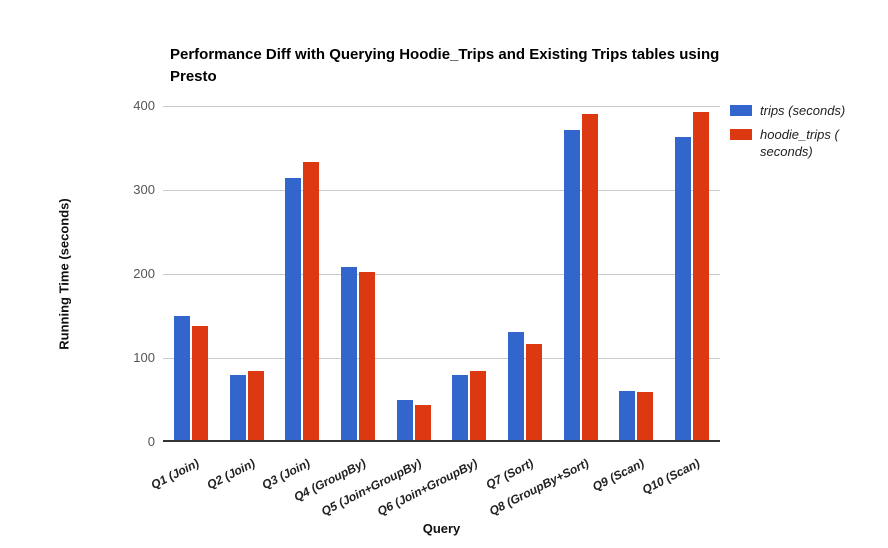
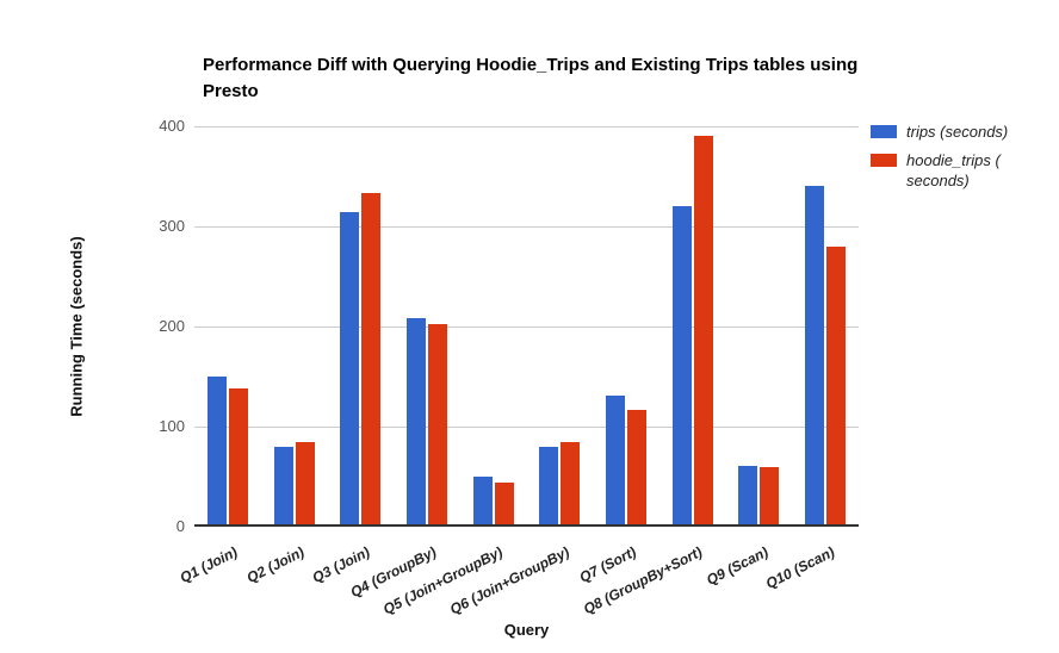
trips (seconds)/Q8 (GroupBy+Sort): 370 -> 320
trips (seconds)/Q10 (Scan): 360 -> 340
hoodie_trips ( seconds)/Q10 (Scan): 390 -> 280
